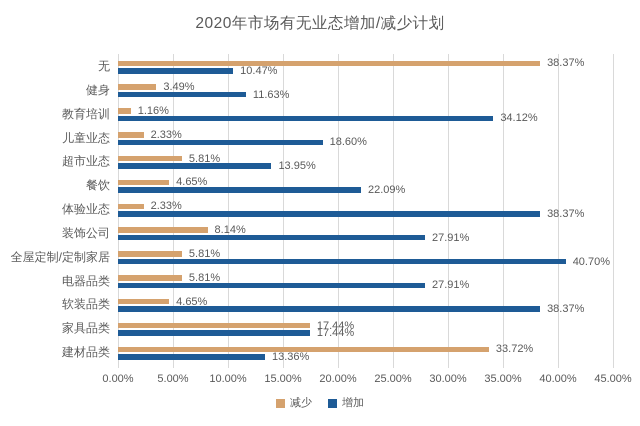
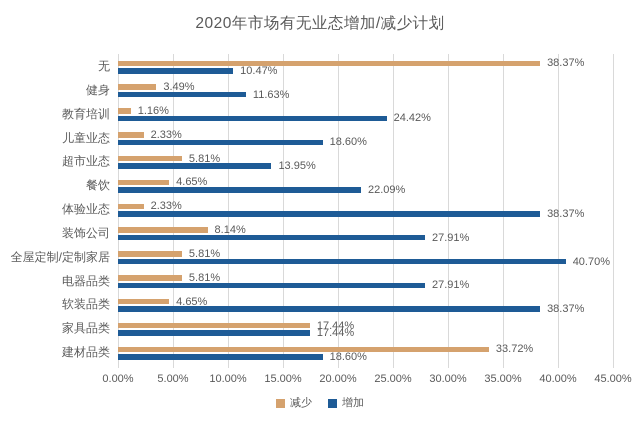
增加/教育培训: 34.12% -> 24.42%
增加/建材品类: 13.36% -> 18.60%
